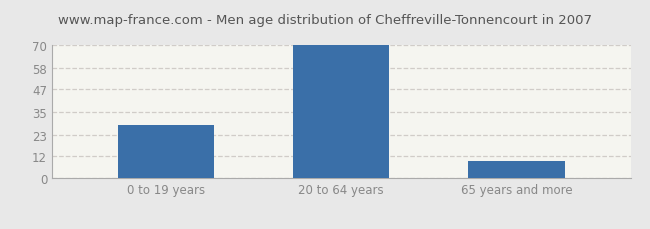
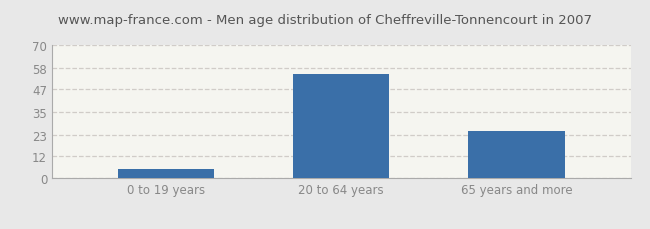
0 to 19 years: 28 -> 5
20 to 64 years: 70 -> 55
65 years and more: 9 -> 25
